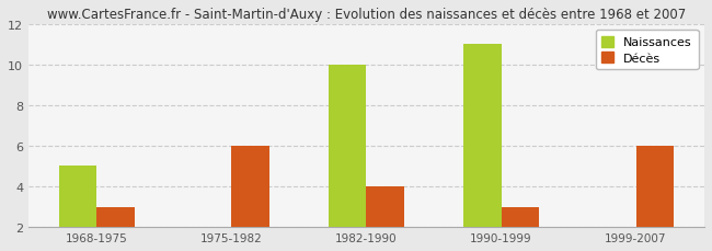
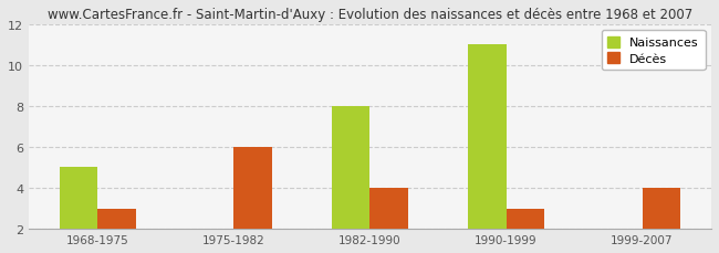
Naissances/1982-1990: 10 -> 8
Décès/1999-2007: 6 -> 4
